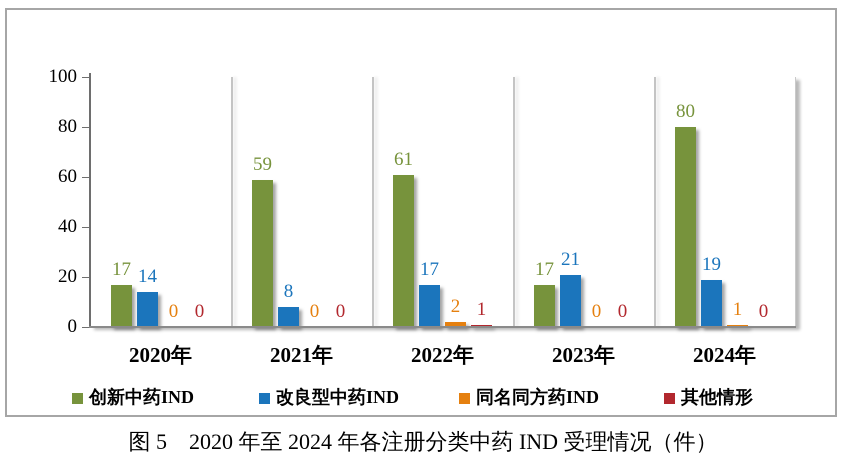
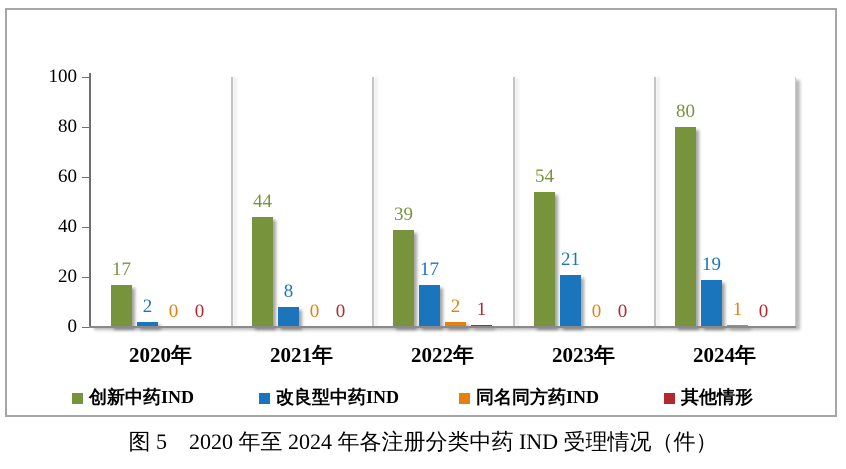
改良型中药IND/2020年: 14 -> 2
创新中药IND/2021年: 59 -> 44
创新中药IND/2022年: 61 -> 39
创新中药IND/2023年: 17 -> 54
